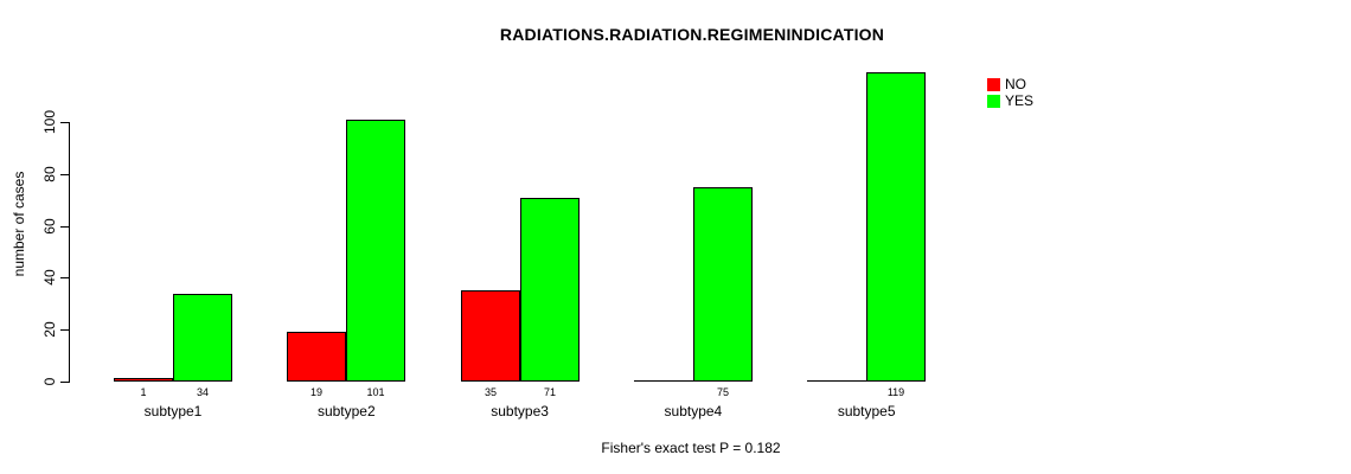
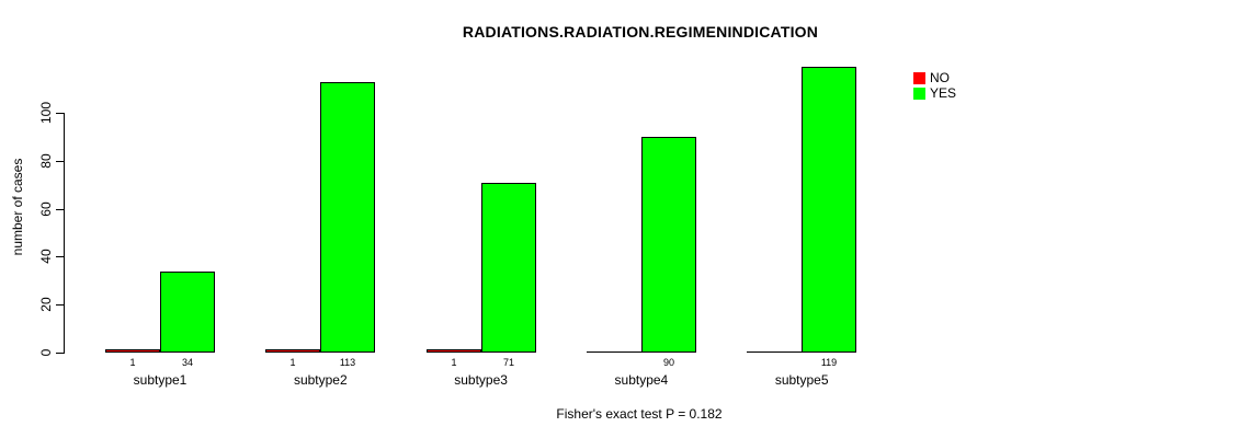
NO/subtype2: 19 -> 1
YES/subtype2: 101 -> 113
NO/subtype3: 35 -> 1
YES/subtype4: 75 -> 90
